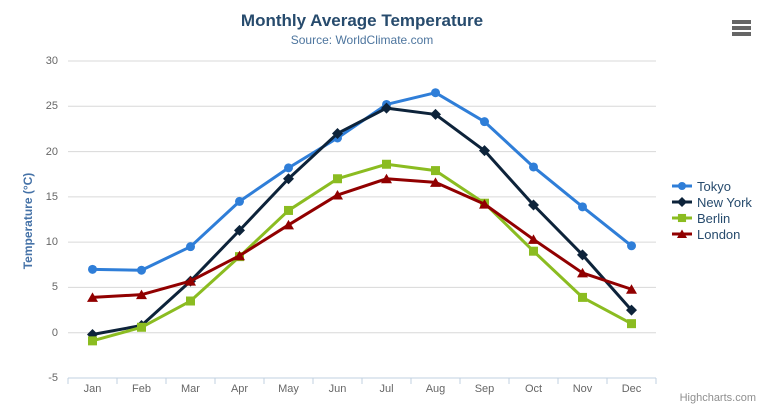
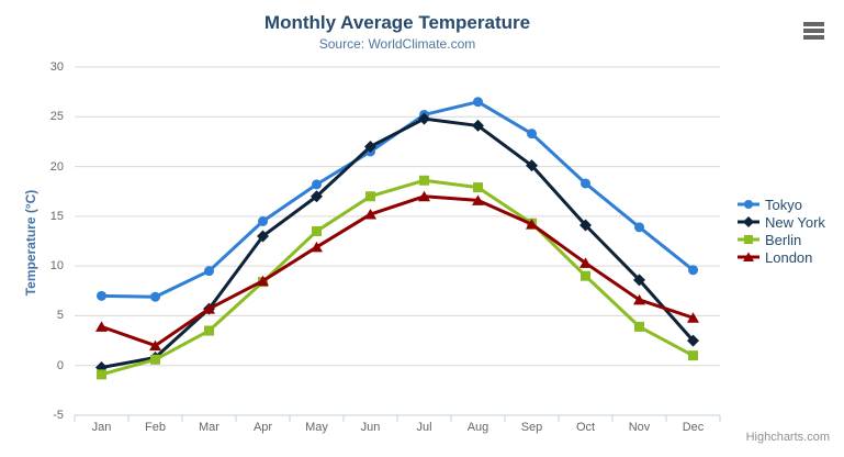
London/Feb: 4 -> 2
New York/Apr: 11 -> 13
